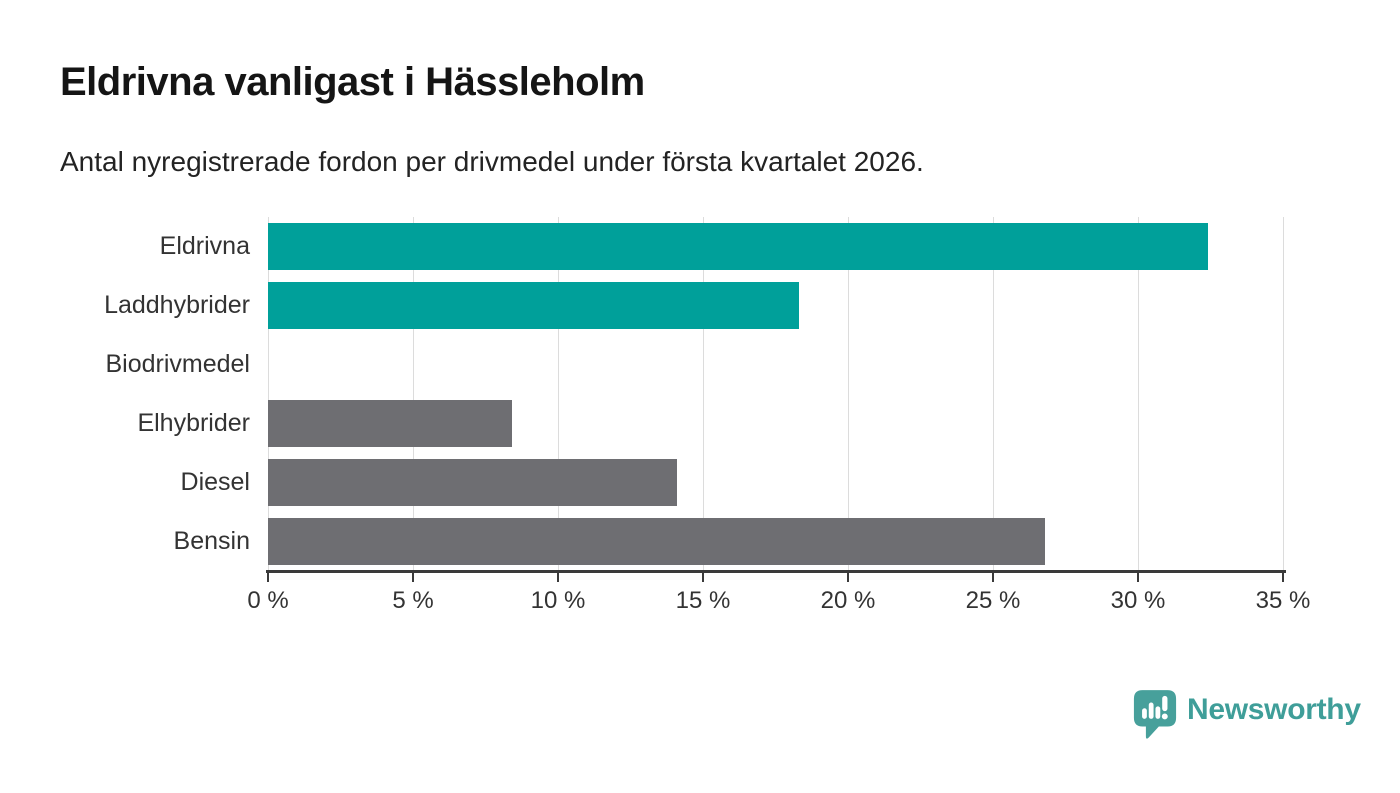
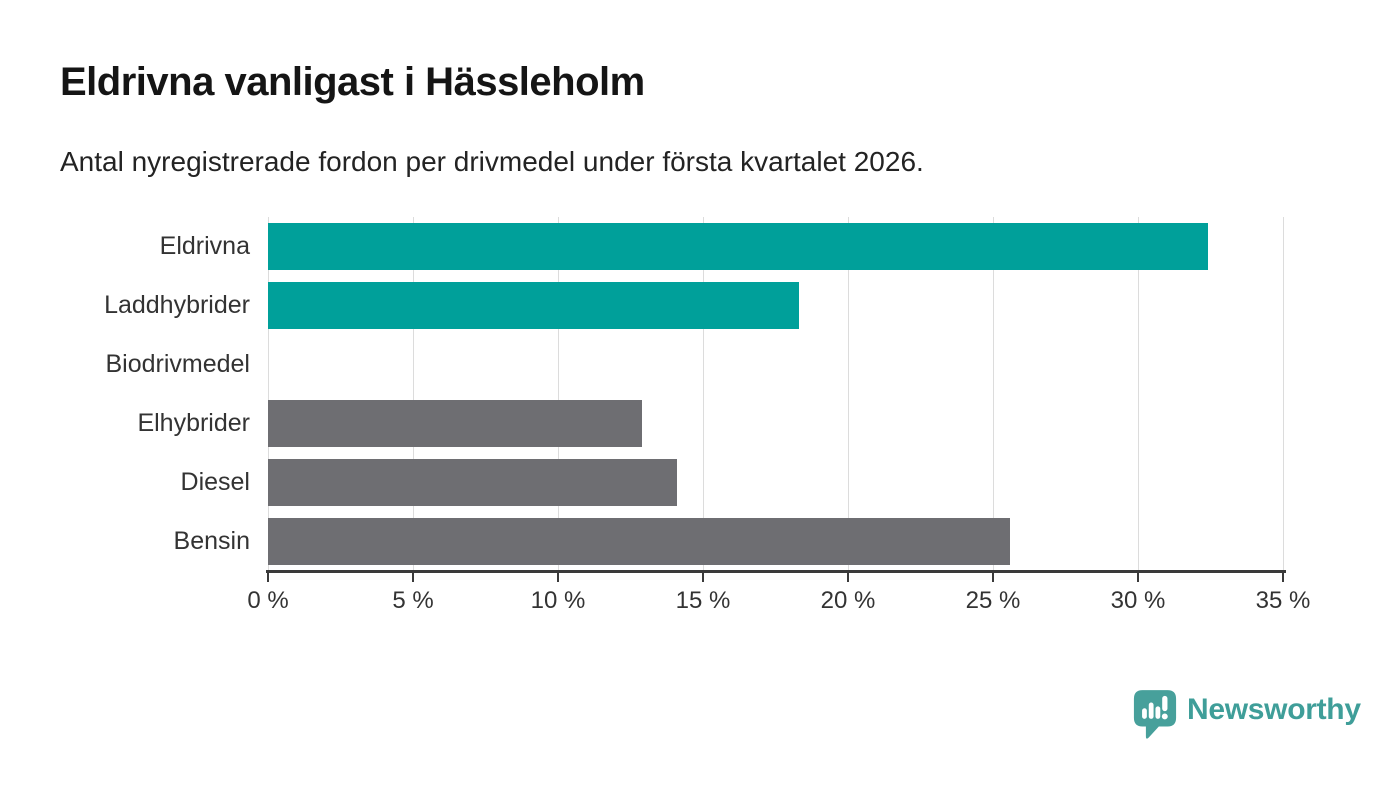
Elhybrider: 8.4% -> 12.9%
Bensin: 26.8% -> 25.6%
